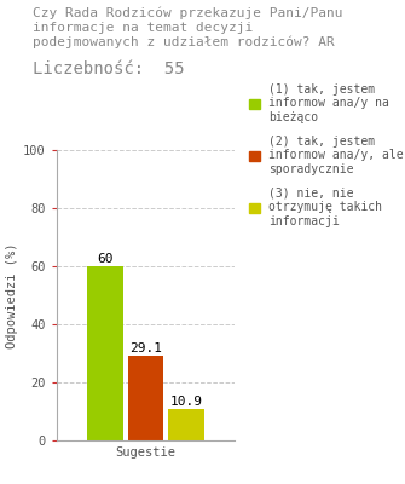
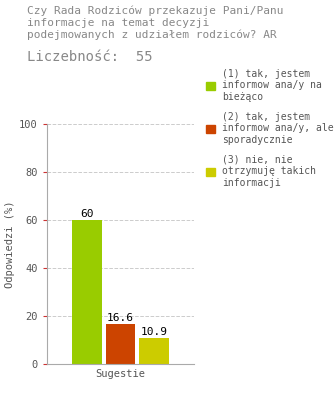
Sugestie: 29.1 -> 16.6
